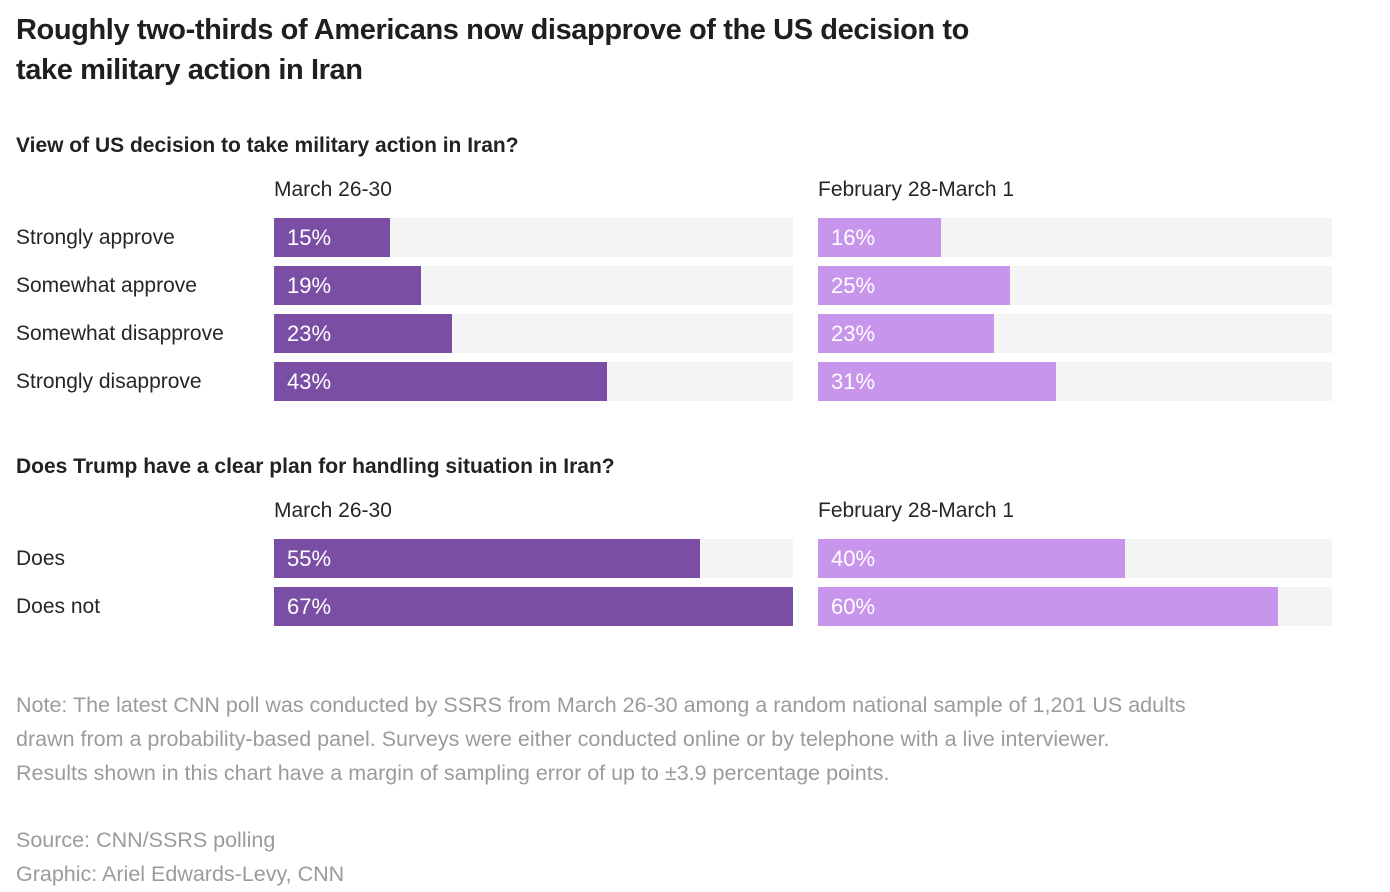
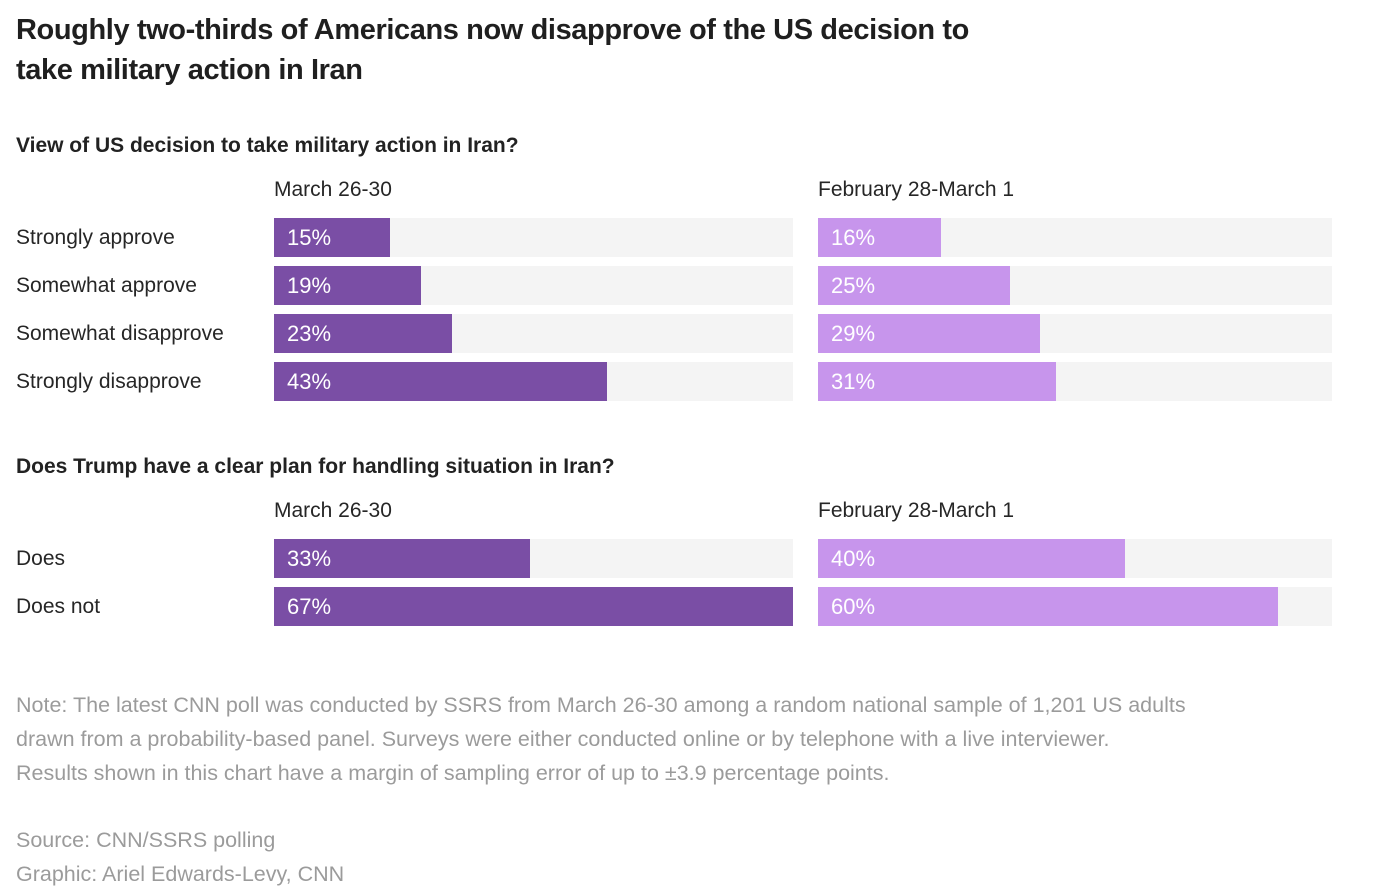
View of US decision to take military action in Iran?/February 28-March 1/Somewhat disapprove: 23% -> 29%
Does Trump have a clear plan for handling situation in Iran?/March 26-30/Does: 55% -> 33%
